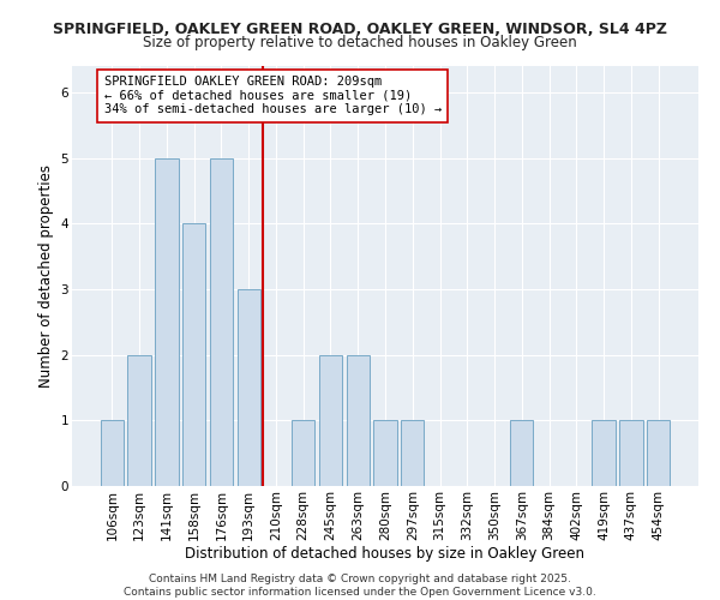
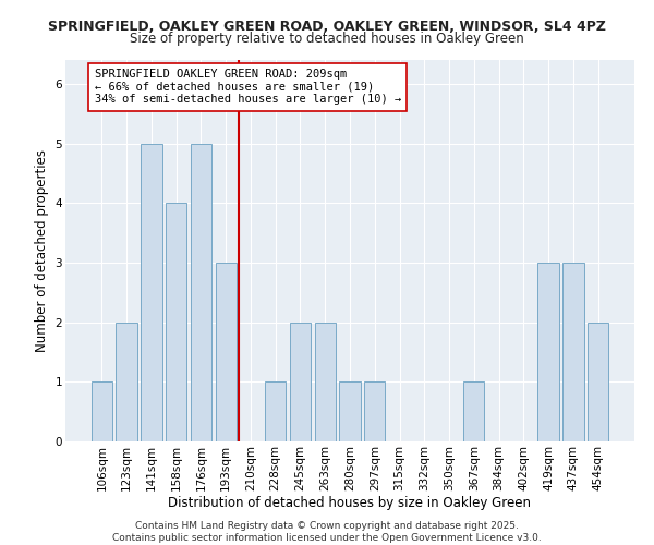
419sqm: 1 -> 3
437sqm: 1 -> 3
454sqm: 1 -> 2
